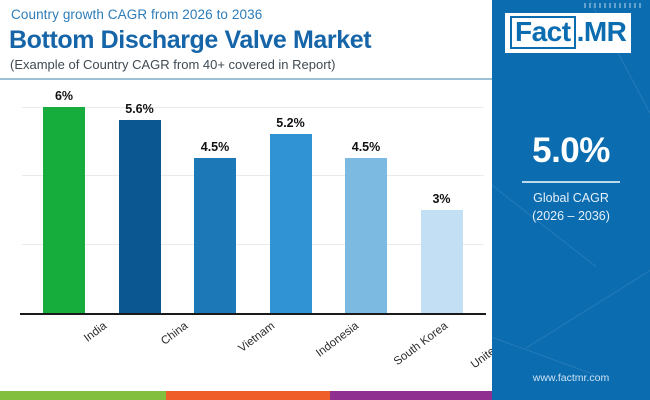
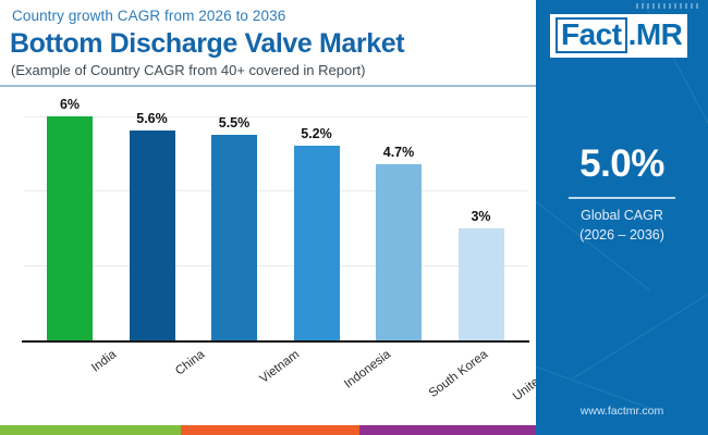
Vietnam: 4.5% -> 5.5%
South Korea: 4.5% -> 4.7%
